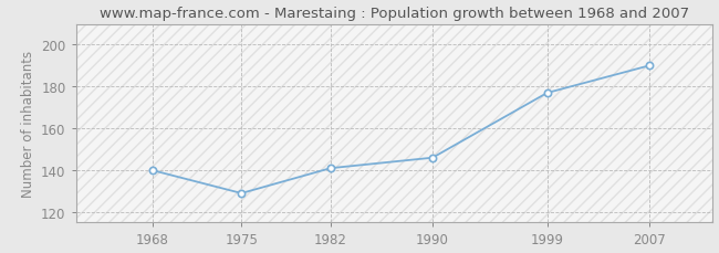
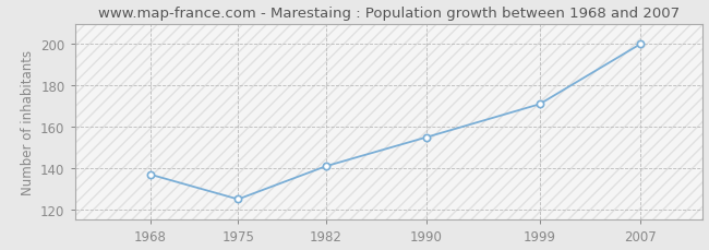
1968: 140 -> 137
1975: 129 -> 125
1990: 146 -> 155
1999: 177 -> 171
2007: 190 -> 200
